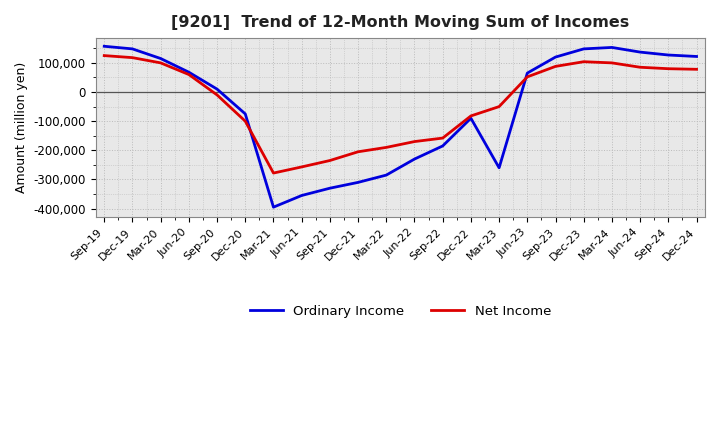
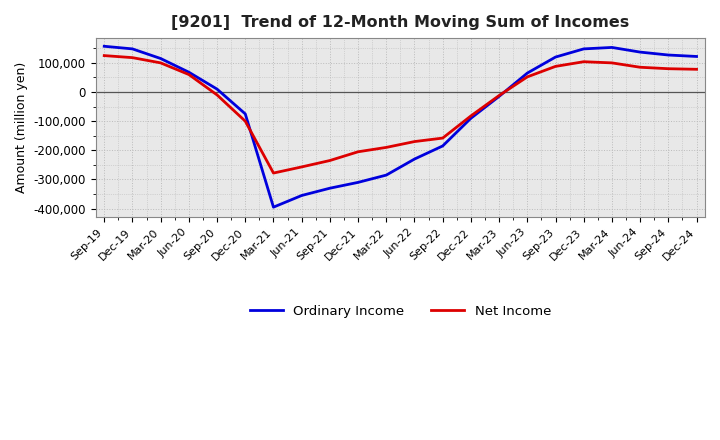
Ordinary Income/Mar-23: -260,000 -> -15,000
Net Income/Mar-23: -50,000 -> -12,000
